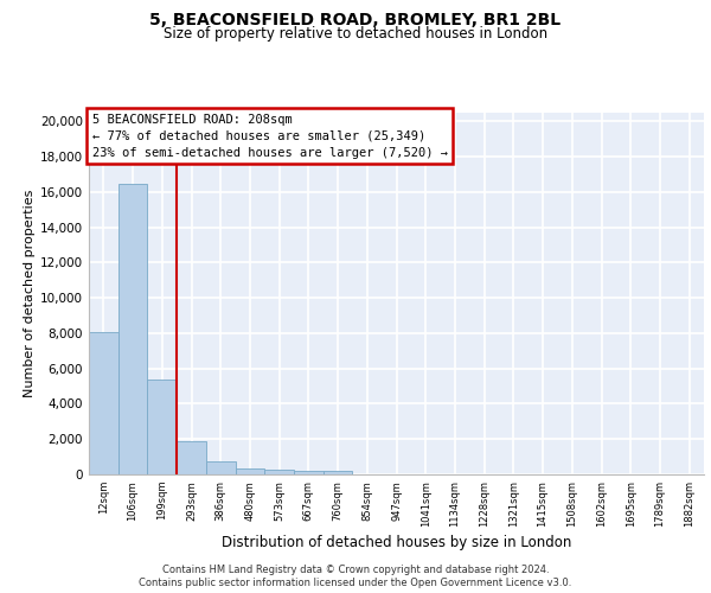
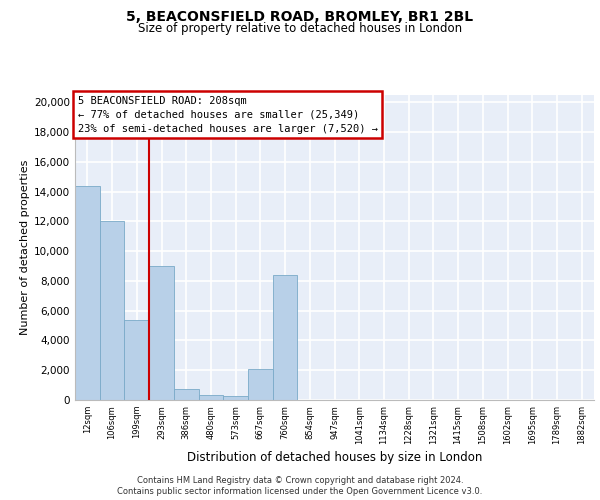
12sqm: 8,000 -> 14,400
106sqm: 16,500 -> 12,000
293sqm: 1,800 -> 9,000
667sqm: 200 -> 2,100
760sqm: 200 -> 8,400
